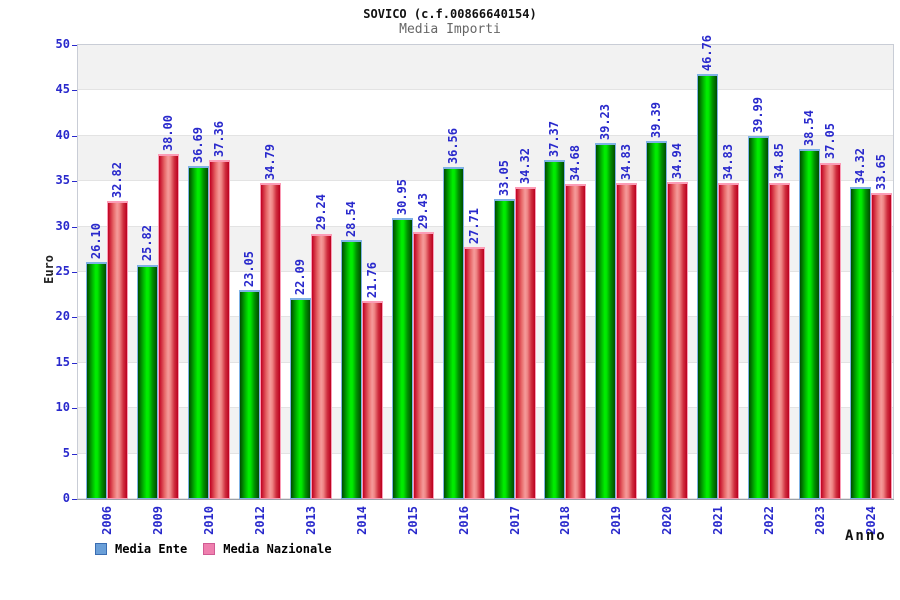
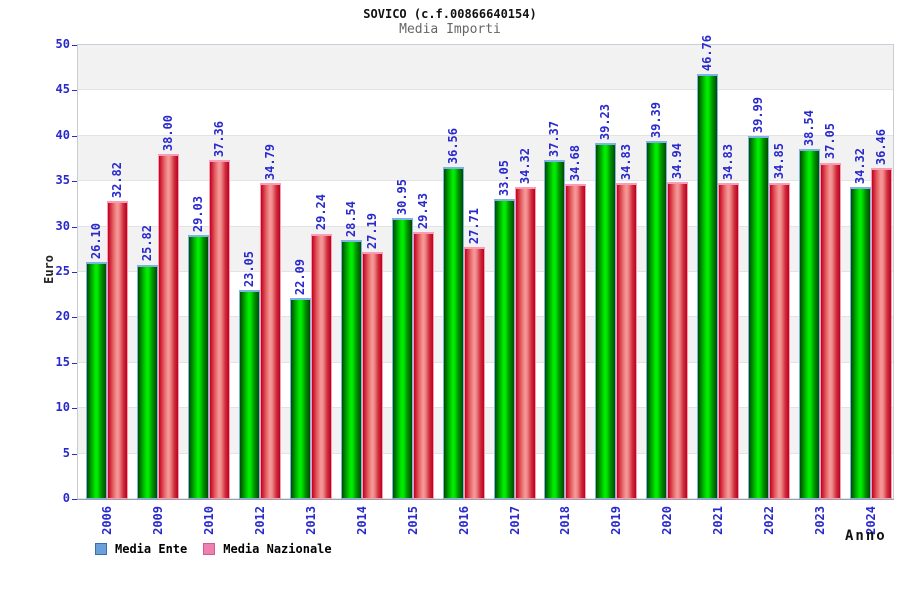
Media Ente/2010: 36.69 -> 29.03
Media Nazionale/2014: 21.76 -> 27.19
Media Nazionale/2024: 33.65 -> 36.46
